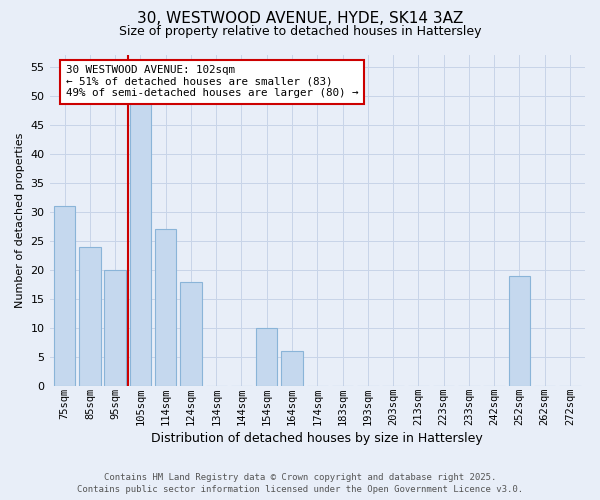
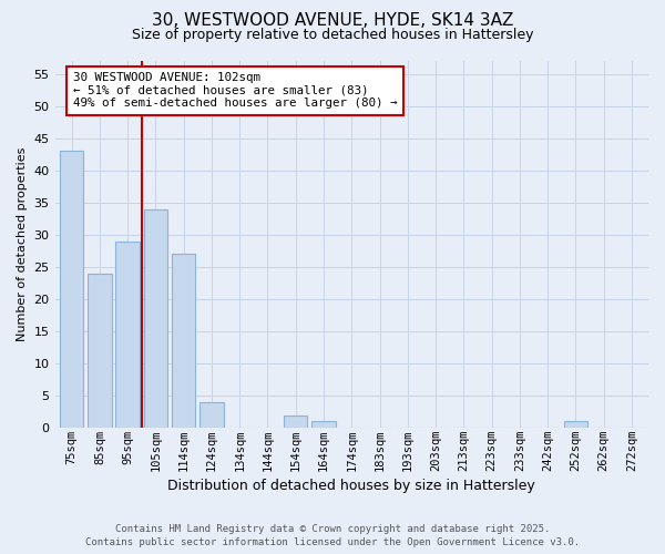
75sqm: 31 -> 43
95sqm: 20 -> 29
105sqm: 49 -> 34
124sqm: 18 -> 4
154sqm: 10 -> 2
164sqm: 6 -> 1
252sqm: 19 -> 1
